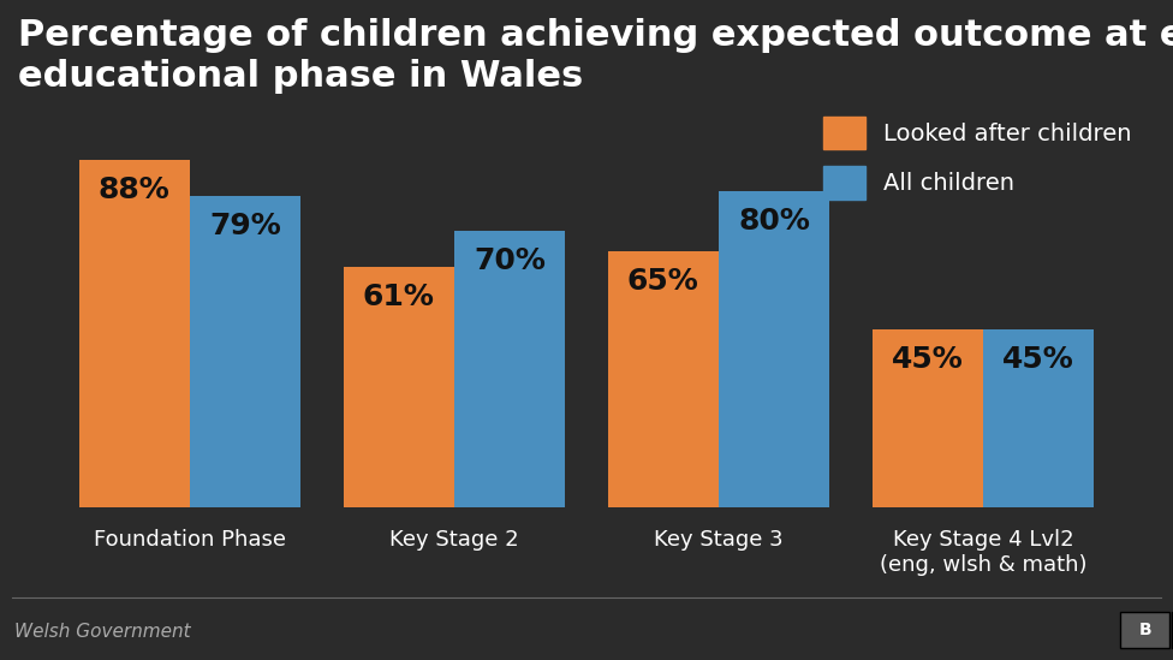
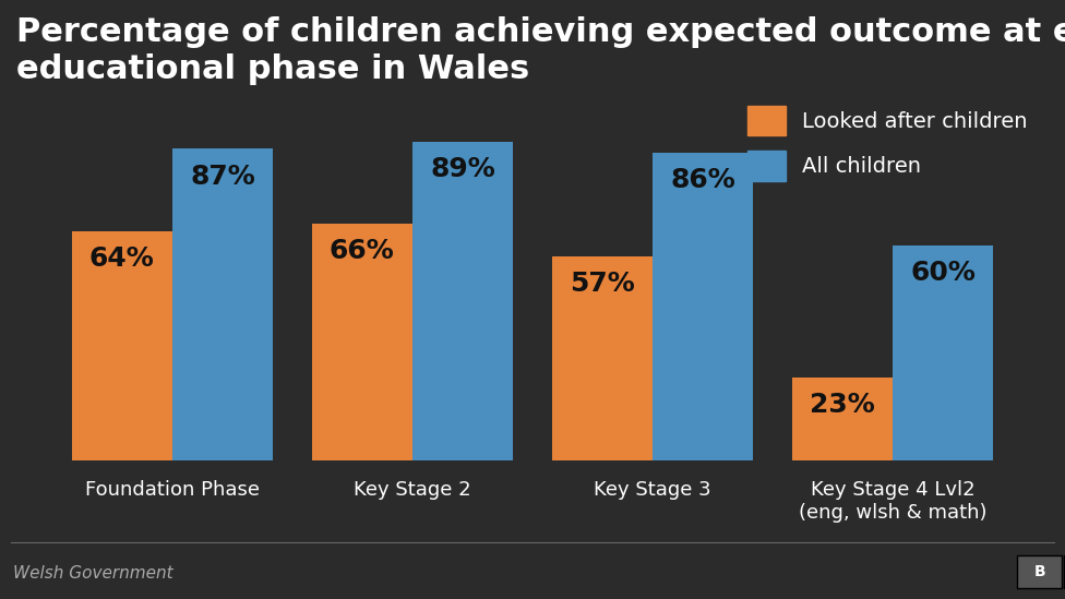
Looked after children/Foundation Phase: 88% -> 64%
All children/Foundation Phase: 79% -> 87%
Looked after children/Key Stage 2: 61% -> 66%
All children/Key Stage 2: 70% -> 89%
Looked after children/Key Stage 3: 65% -> 57%
All children/Key Stage 3: 80% -> 86%
Looked after children/Key Stage 4 Lvl2 (eng, wlsh & math): 45% -> 23%
All children/Key Stage 4 Lvl2 (eng, wlsh & math): 45% -> 60%
